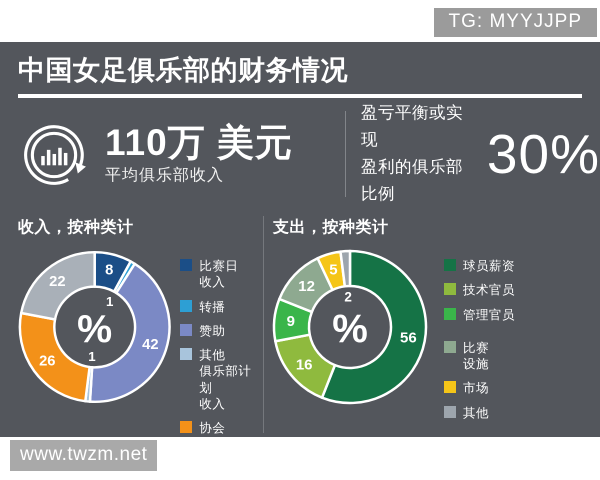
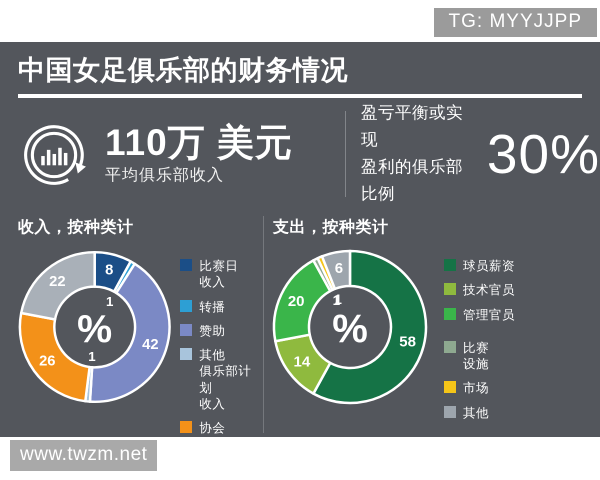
支出，按种类计/球员薪资: 56 -> 58
支出，按种类计/技术官员: 16 -> 14
支出，按种类计/管理官员: 9 -> 20
支出，按种类计/比赛 设施: 12 -> 1
支出，按种类计/市场: 5 -> 1
支出，按种类计/其他: 2 -> 6
